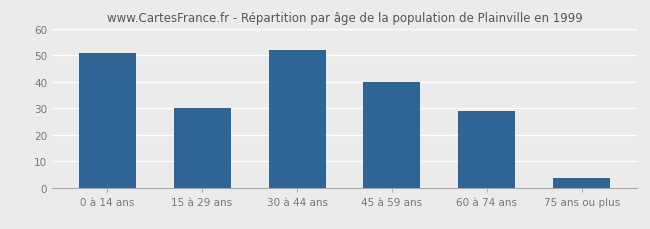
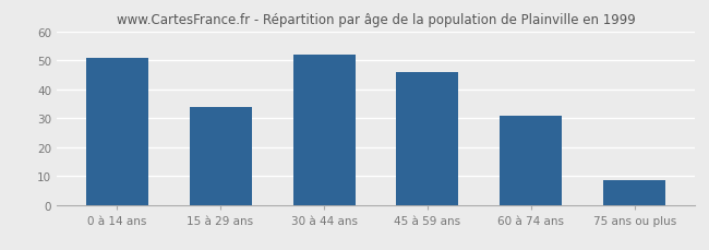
15 à 29 ans: 30.0 -> 34.0
45 à 59 ans: 40.0 -> 46.0
60 à 74 ans: 29.0 -> 31.0
75 ans ou plus: 3.5 -> 8.5
